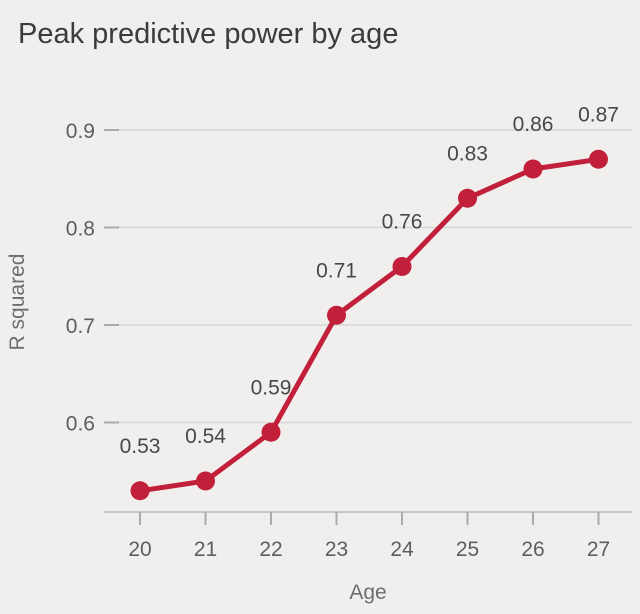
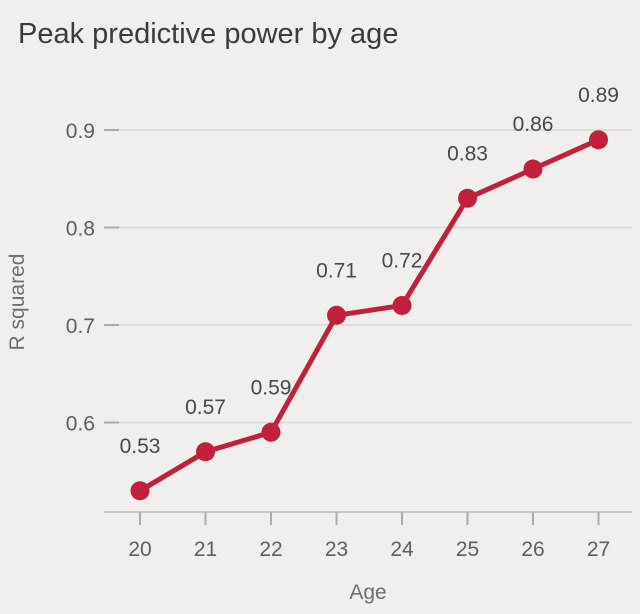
21: 0.54 -> 0.57
24: 0.76 -> 0.72
27: 0.87 -> 0.89
